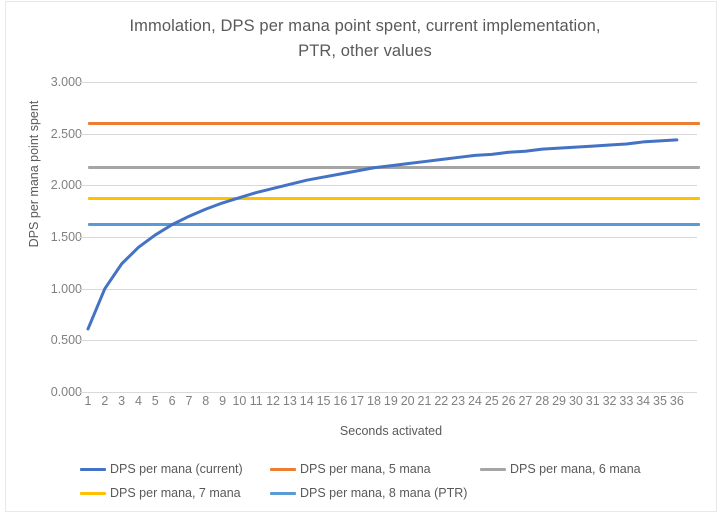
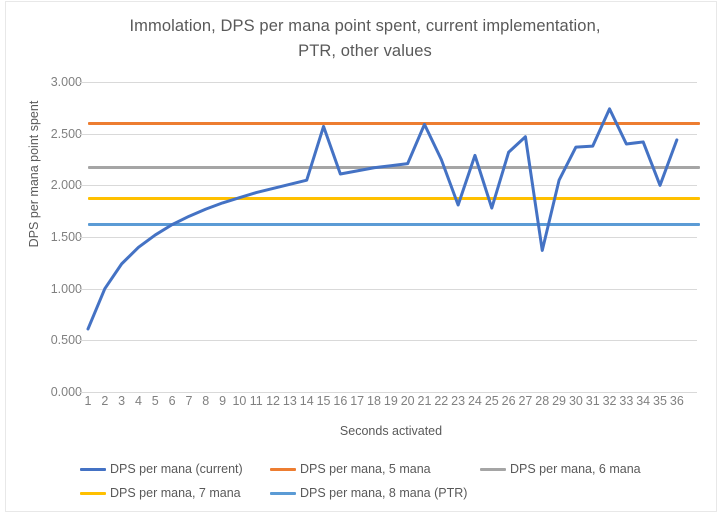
DPS per mana (current)/15: 2.08 -> 2.57
DPS per mana (current)/21: 2.23 -> 2.59
DPS per mana (current)/23: 2.27 -> 1.81
DPS per mana (current)/25: 2.30 -> 1.78
DPS per mana (current)/27: 2.33 -> 2.47
DPS per mana (current)/28: 2.35 -> 1.37
DPS per mana (current)/29: 2.36 -> 2.05
DPS per mana (current)/32: 2.39 -> 2.74
DPS per mana (current)/35: 2.43 -> 2.00
